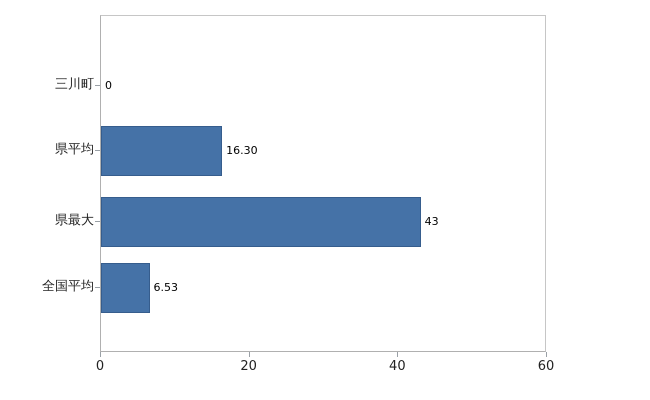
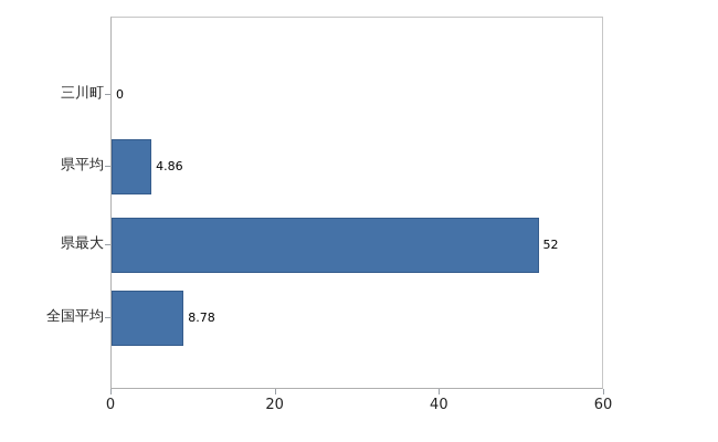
県平均: 16.30 -> 4.86
県最大: 43 -> 52
全国平均: 6.53 -> 8.78
